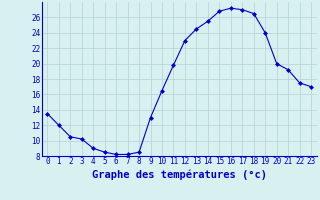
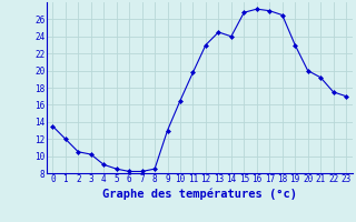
14: 25.5 -> 24.0
19: 24.0 -> 23.0
